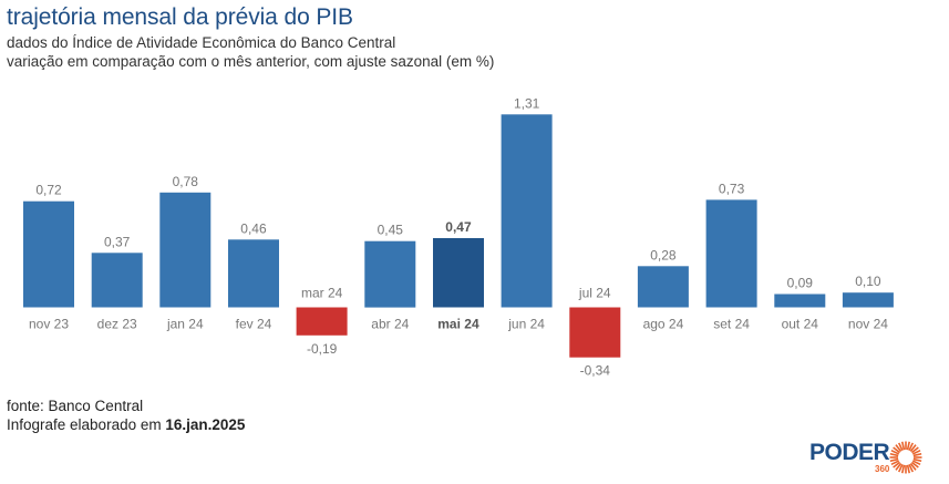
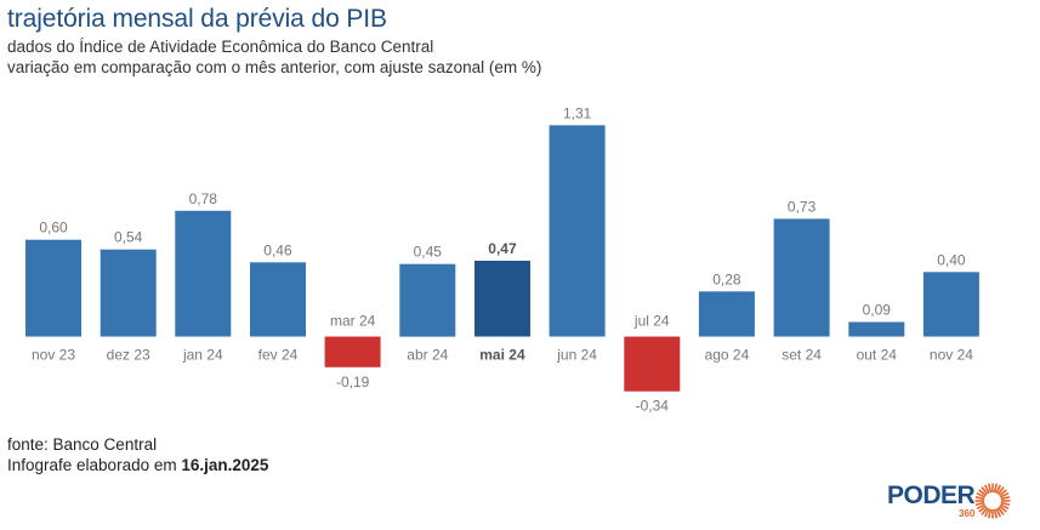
nov 23: 0,72 -> 0,60
dez 23: 0,37 -> 0,54
nov 24: 0,10 -> 0,40
